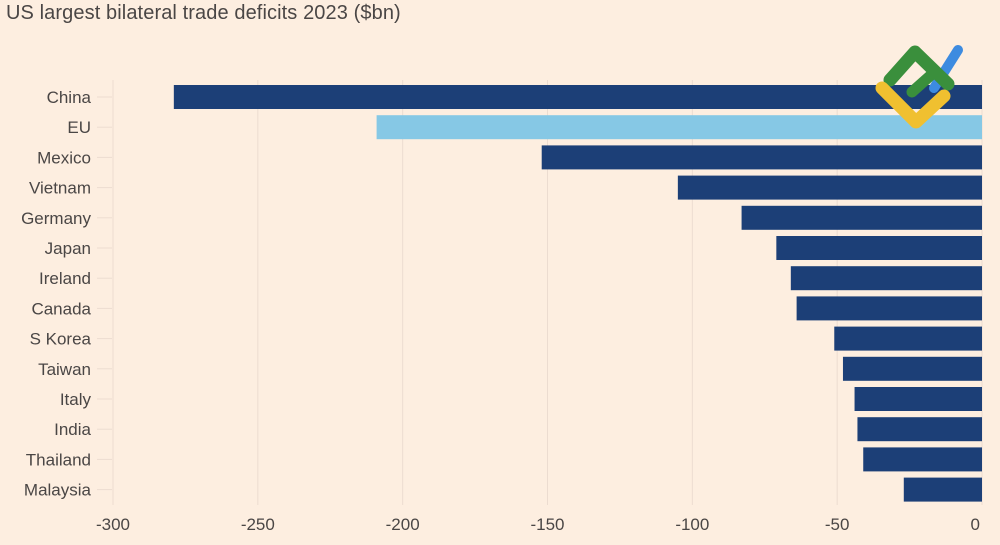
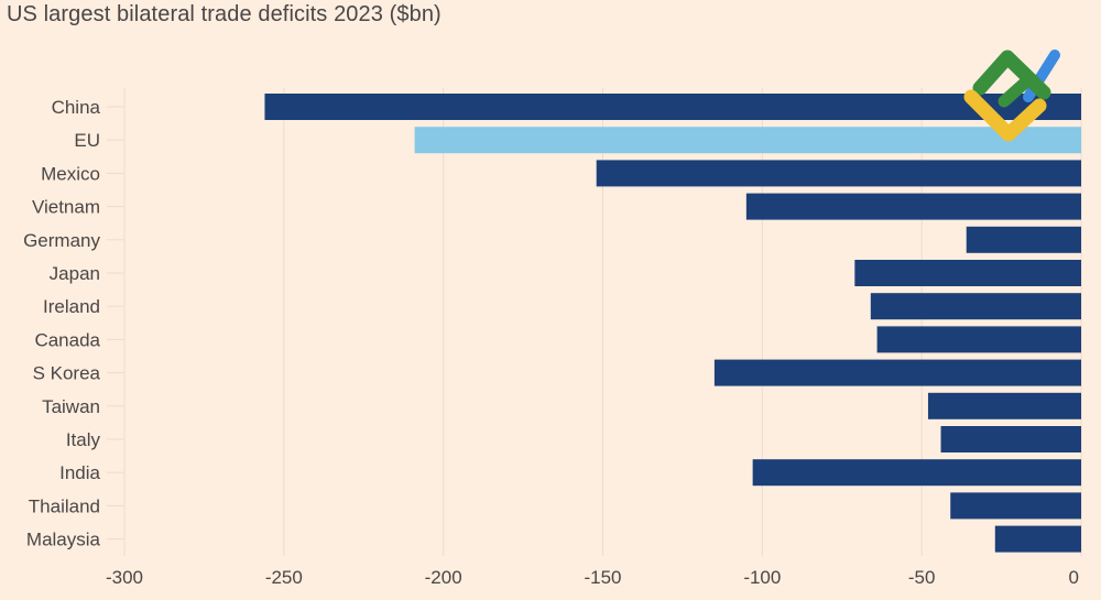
China: -279 -> -256
Germany: -83 -> -36
S Korea: -51 -> -115
India: -43 -> -103
